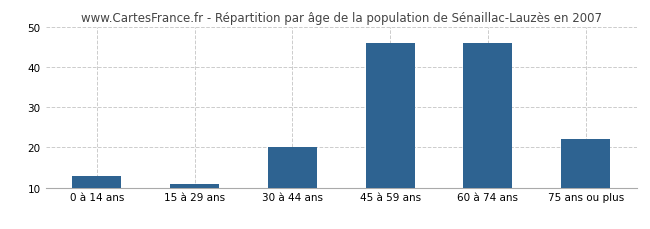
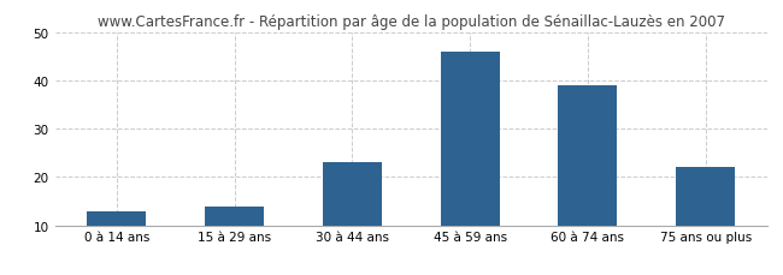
15 à 29 ans: 11 -> 14
30 à 44 ans: 20 -> 23
60 à 74 ans: 46 -> 39
